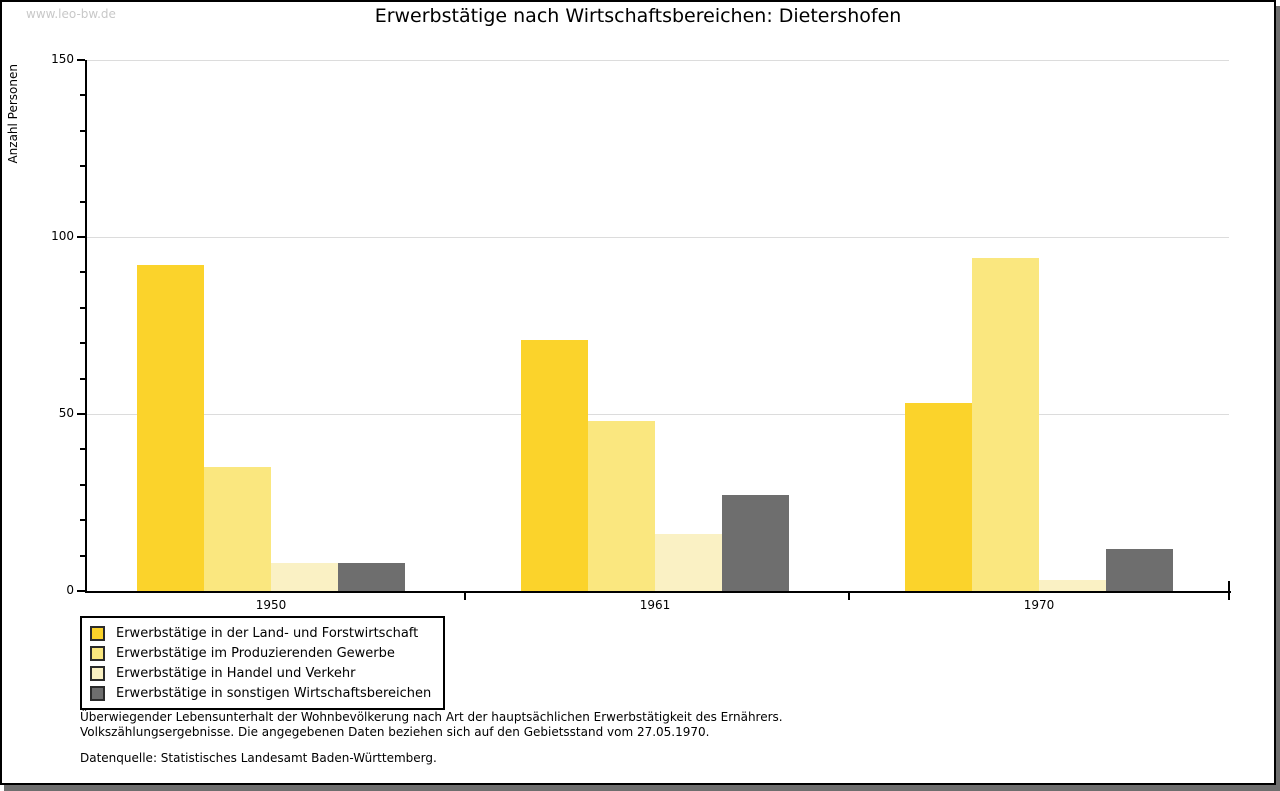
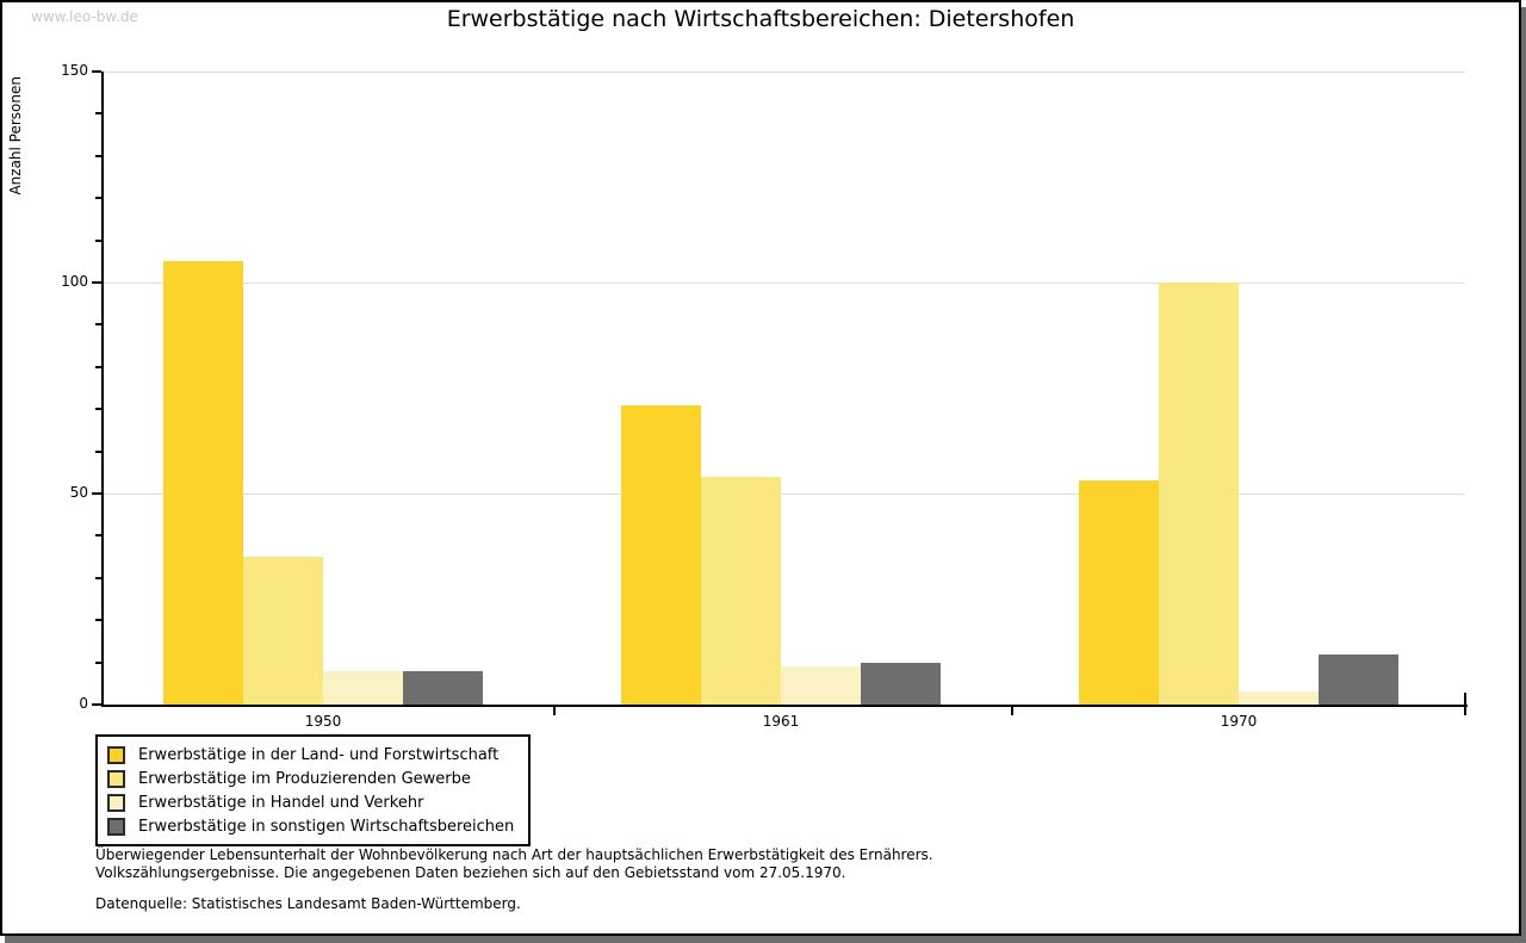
Erwerbstätige in der Land- und Forstwirtschaft/1950: 92 -> 105
Erwerbstätige im Produzierenden Gewerbe/1961: 48 -> 54
Erwerbstätige in Handel und Verkehr/1961: 16 -> 9
Erwerbstätige in sonstigen Wirtschaftsbereichen/1961: 27 -> 10
Erwerbstätige im Produzierenden Gewerbe/1970: 94 -> 100
